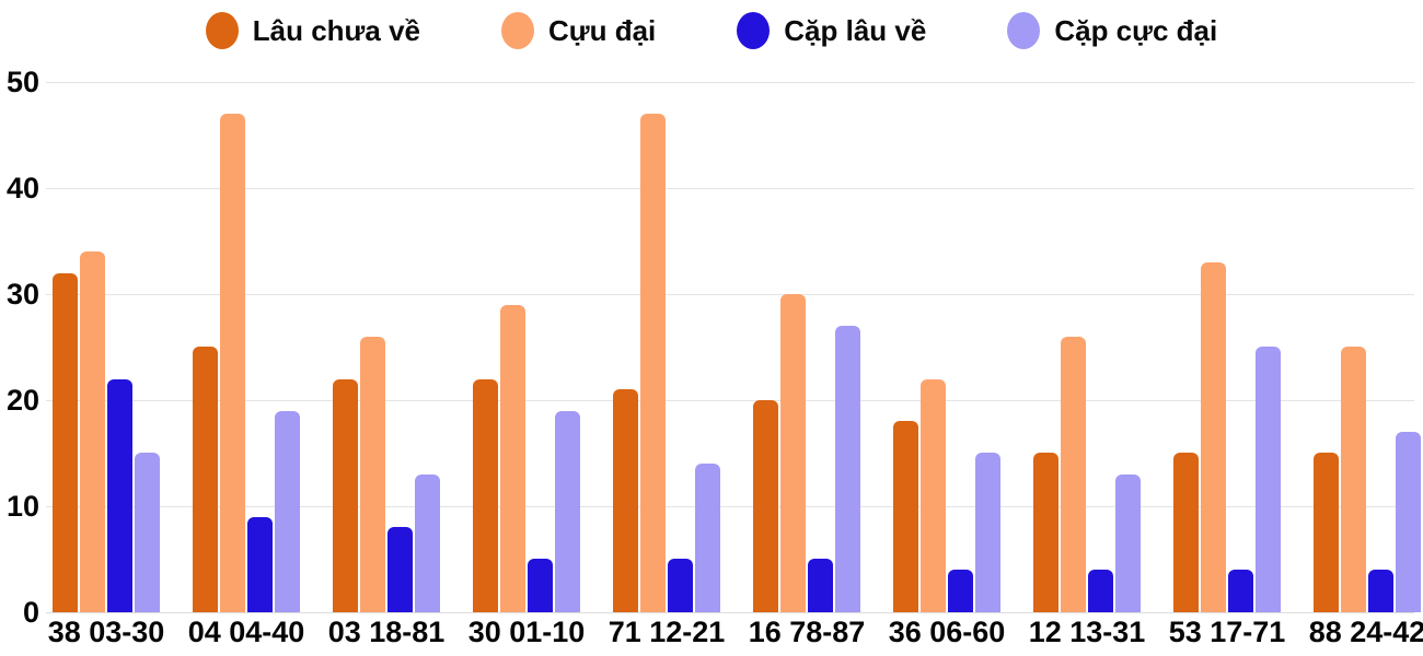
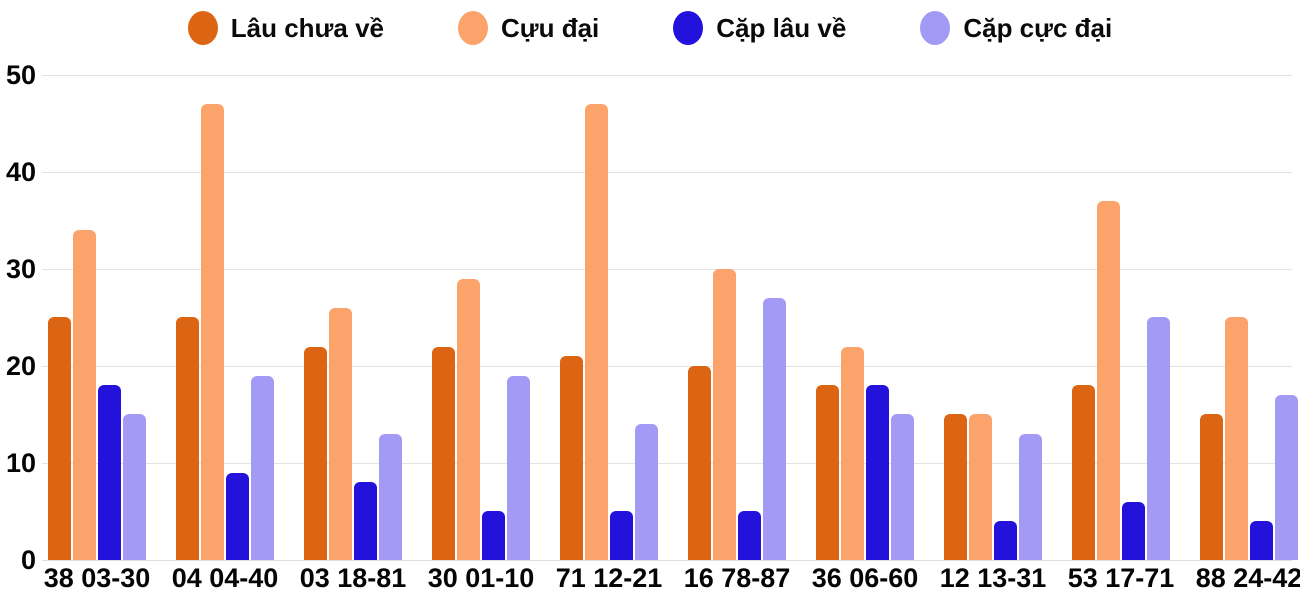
Lâu chưa về/38 03-30: 32 -> 25
Cặp lâu về/38 03-30: 22 -> 18
Cặp lâu về/36 06-60: 4 -> 18
Cựu đại/12 13-31: 26 -> 15
Lâu chưa về/53 17-71: 15 -> 18
Cựu đại/53 17-71: 33 -> 37
Cặp lâu về/53 17-71: 4 -> 6
